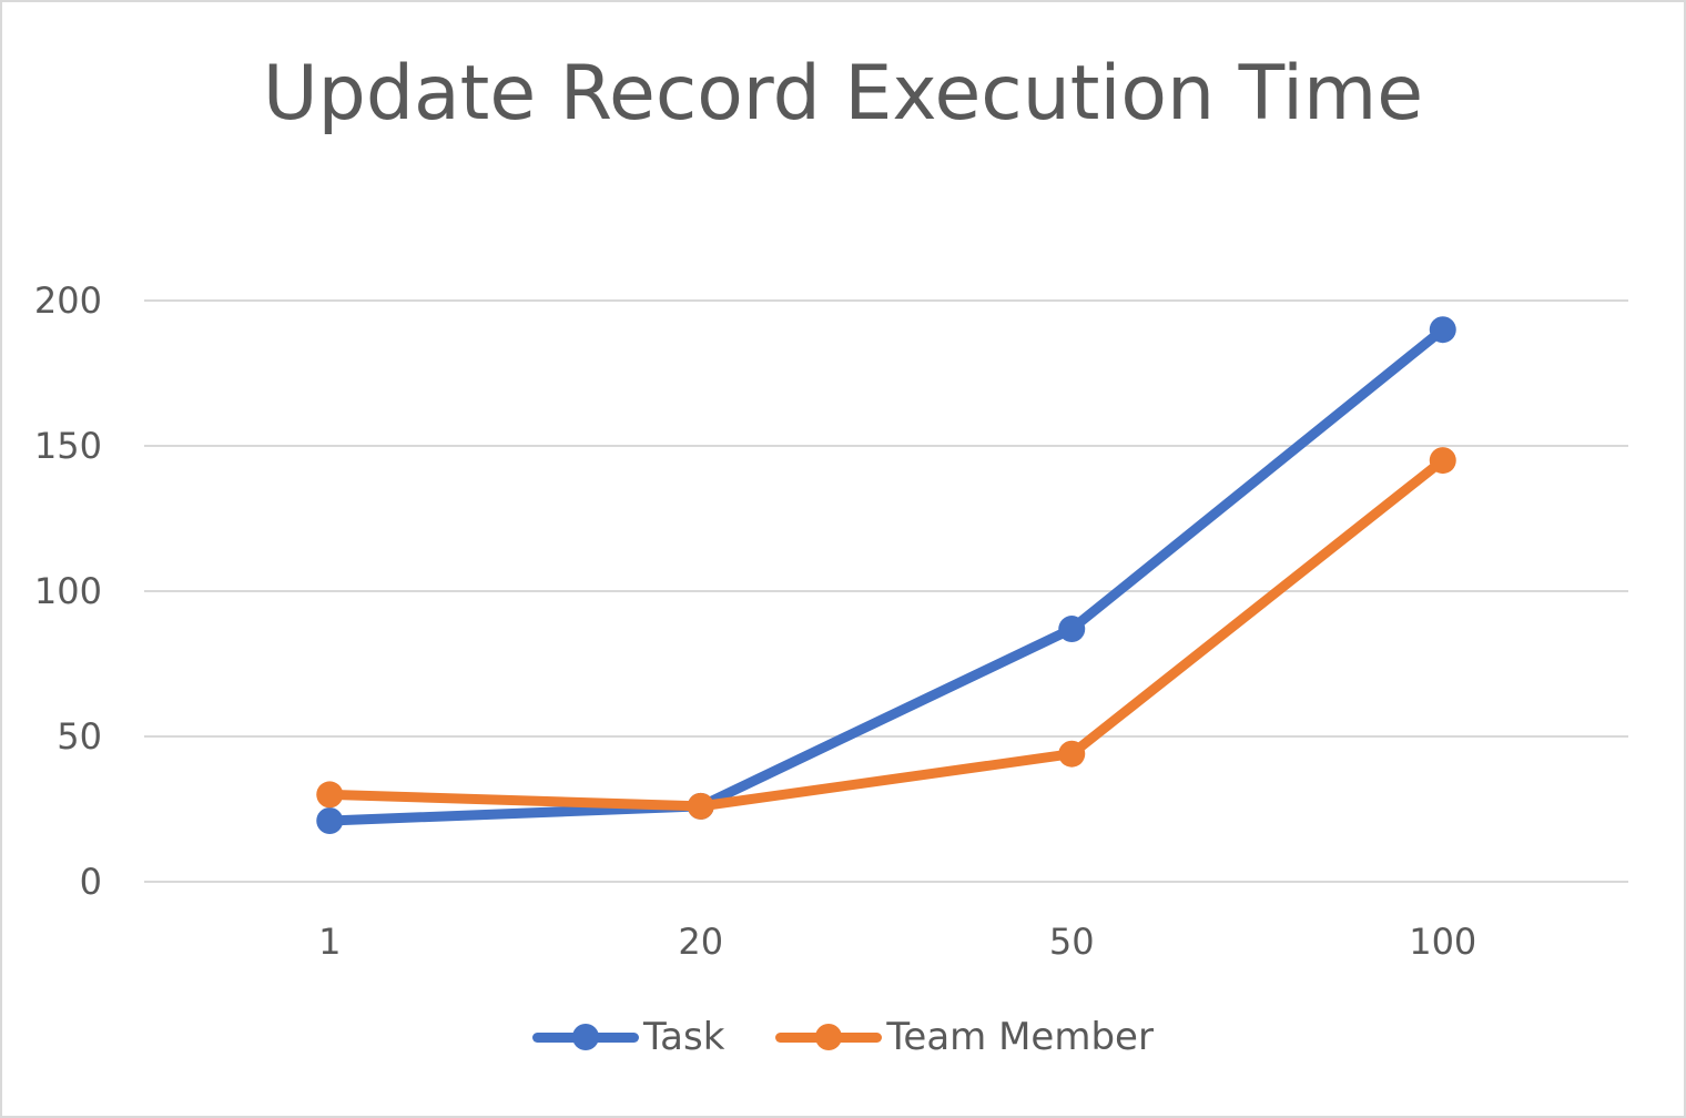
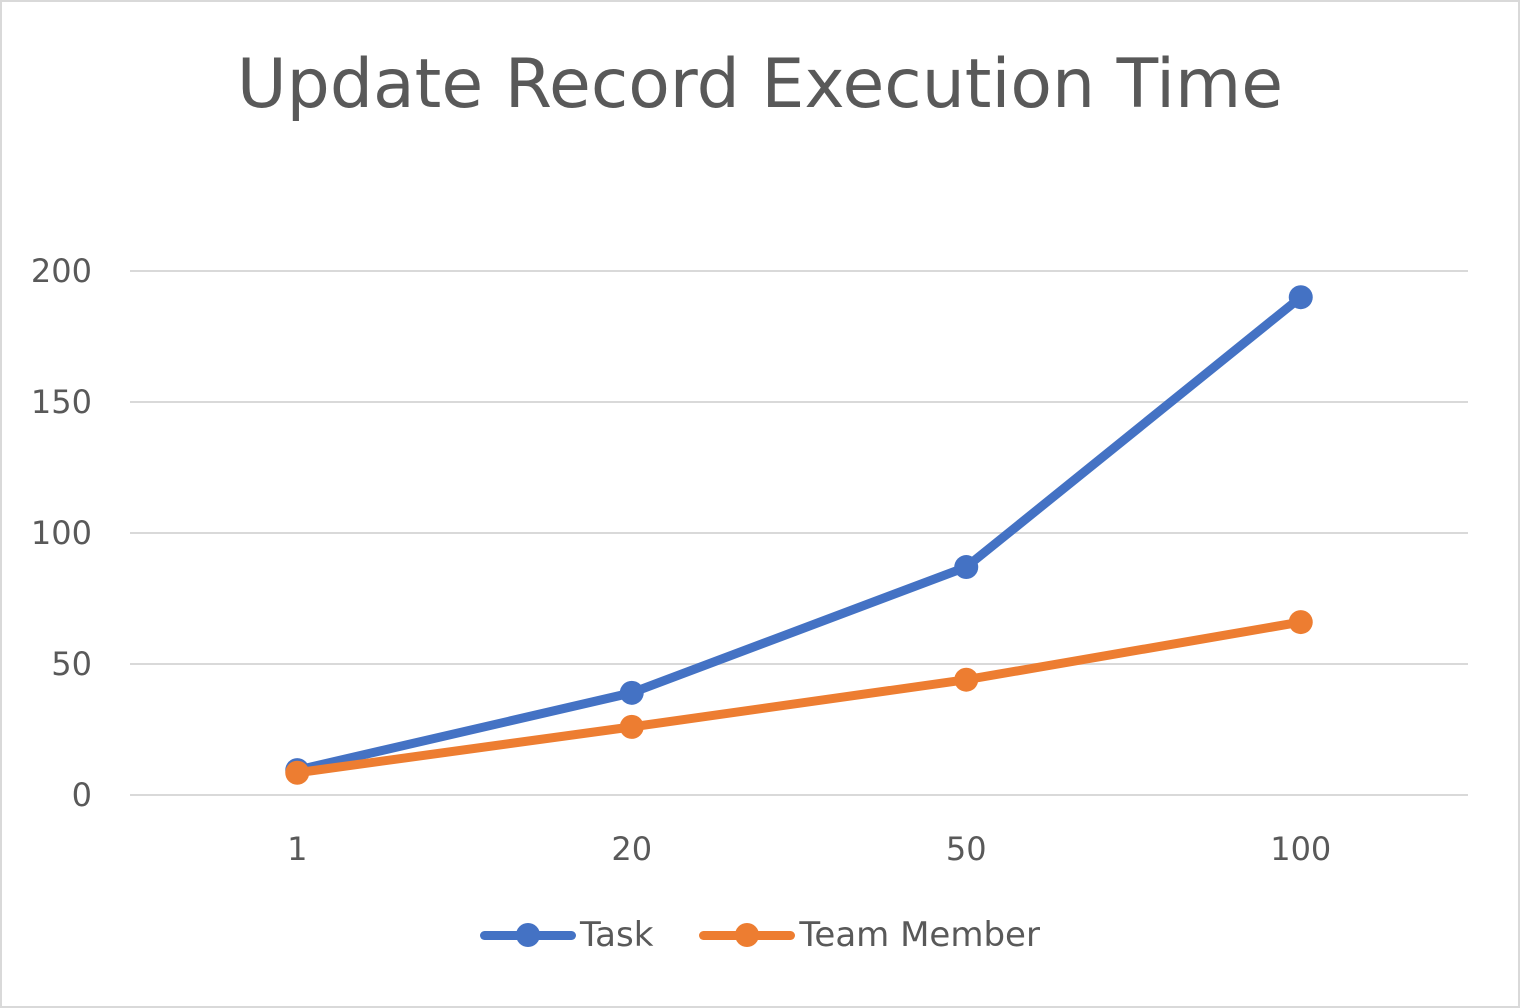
Task/1: 21 -> 10
Team Member/1: 30 -> 8
Task/20: 26 -> 39
Team Member/100: 145 -> 66
